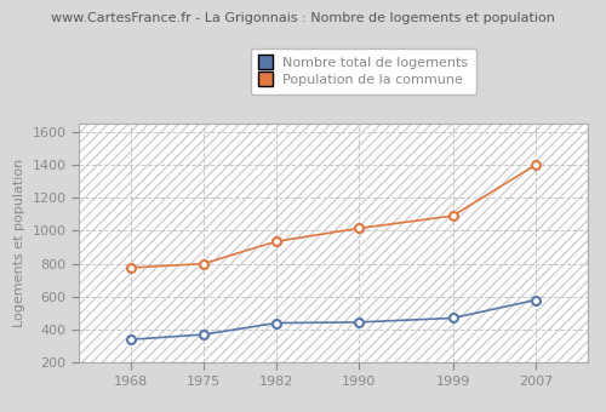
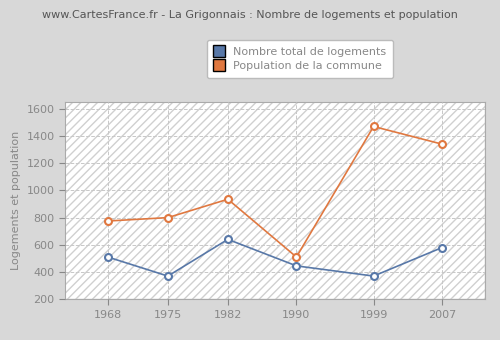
Nombre total de logements/1968: 340 -> 510
Nombre total de logements/1982: 440 -> 640
Population de la commune/1990: 1020 -> 510
Nombre total de logements/1999: 470 -> 370
Population de la commune/1999: 1090 -> 1470
Population de la commune/2007: 1400 -> 1340
